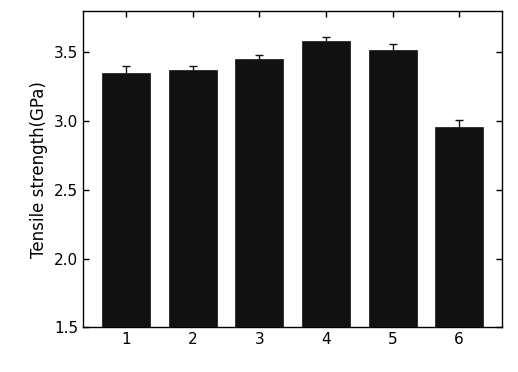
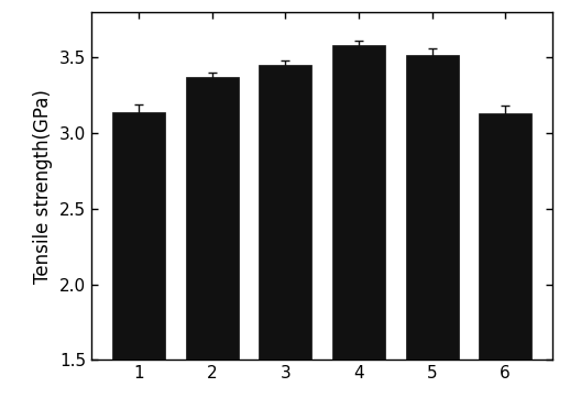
1: 3.35 -> 3.14
6: 2.96 -> 3.13
